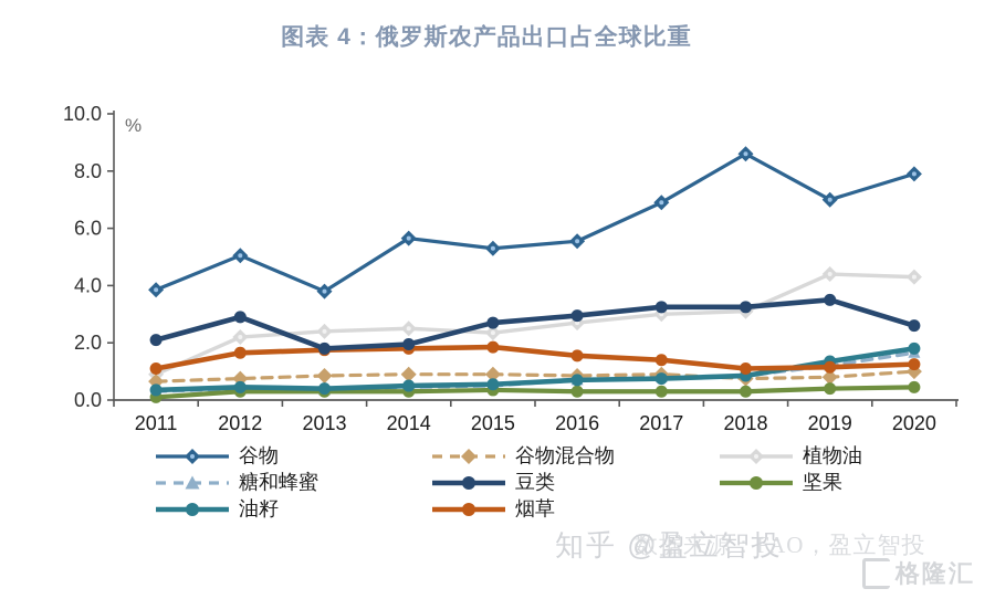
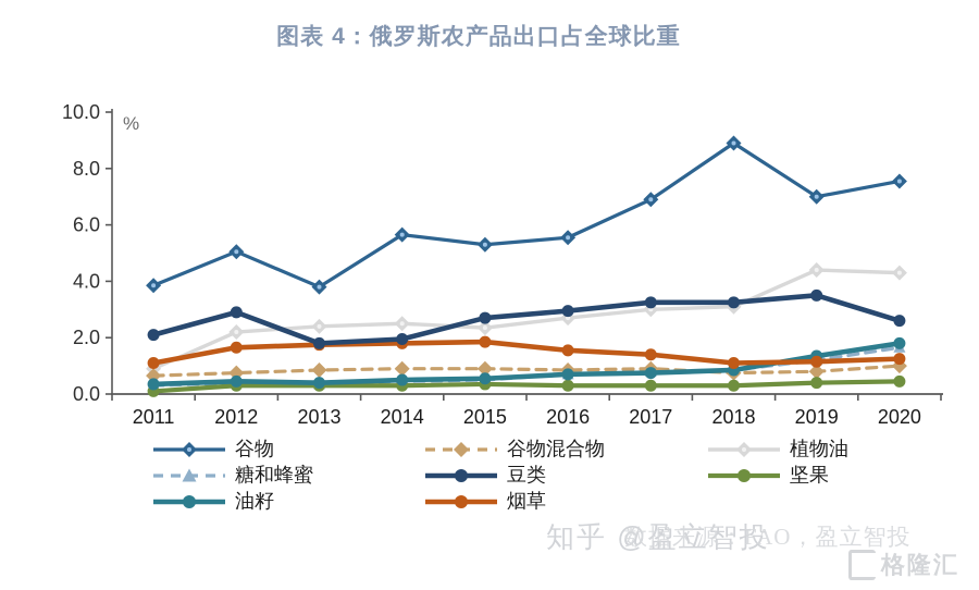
谷物/2018: 8.6 -> 8.9
谷物/2020: 7.9 -> 7.5
